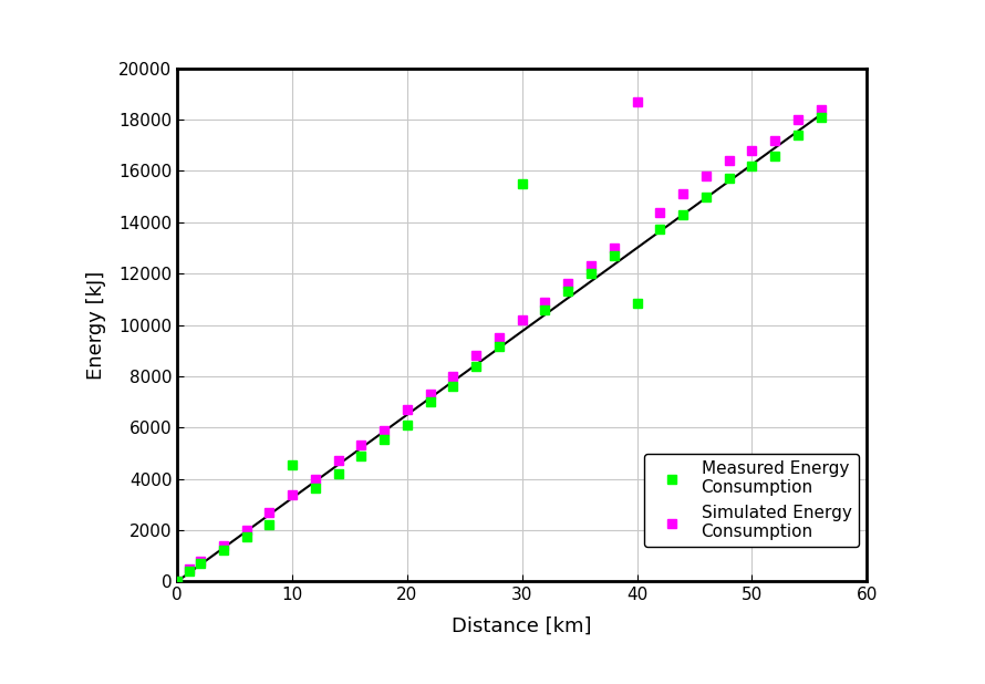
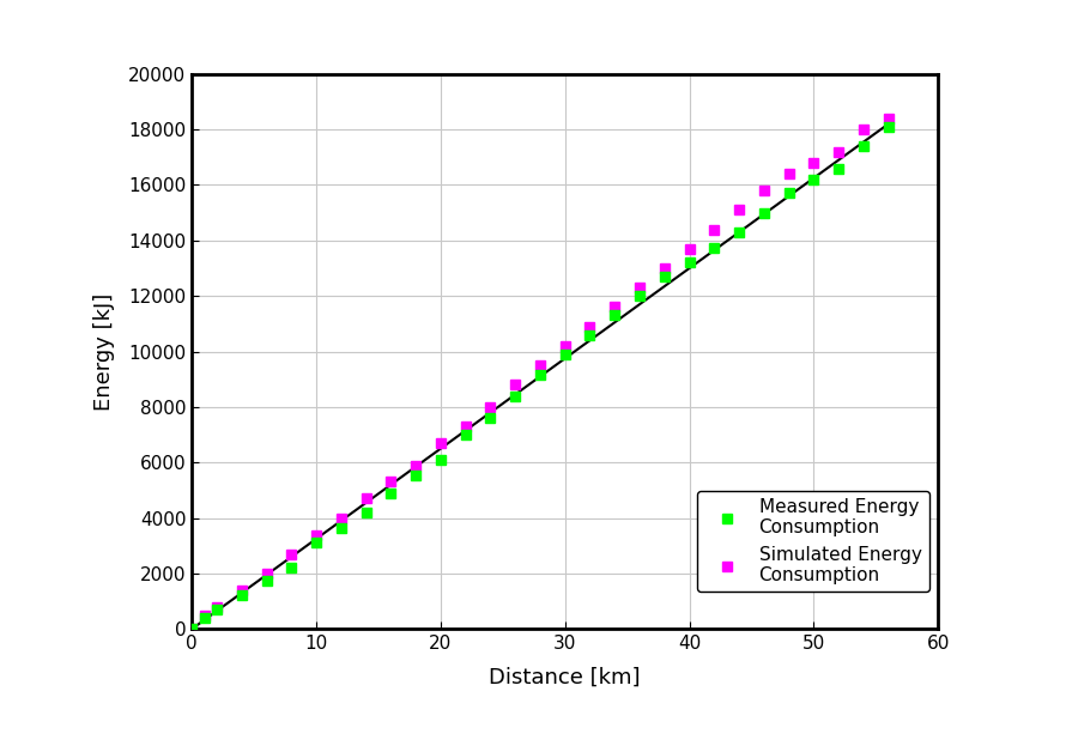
Measured Energy Consumption/10: 4550 -> 3100
Measured Energy Consumption/30: 15500 -> 9900
Measured Energy Consumption/40: 10850 -> 13200
Simulated Energy Consumption/40: 18700 -> 13700
